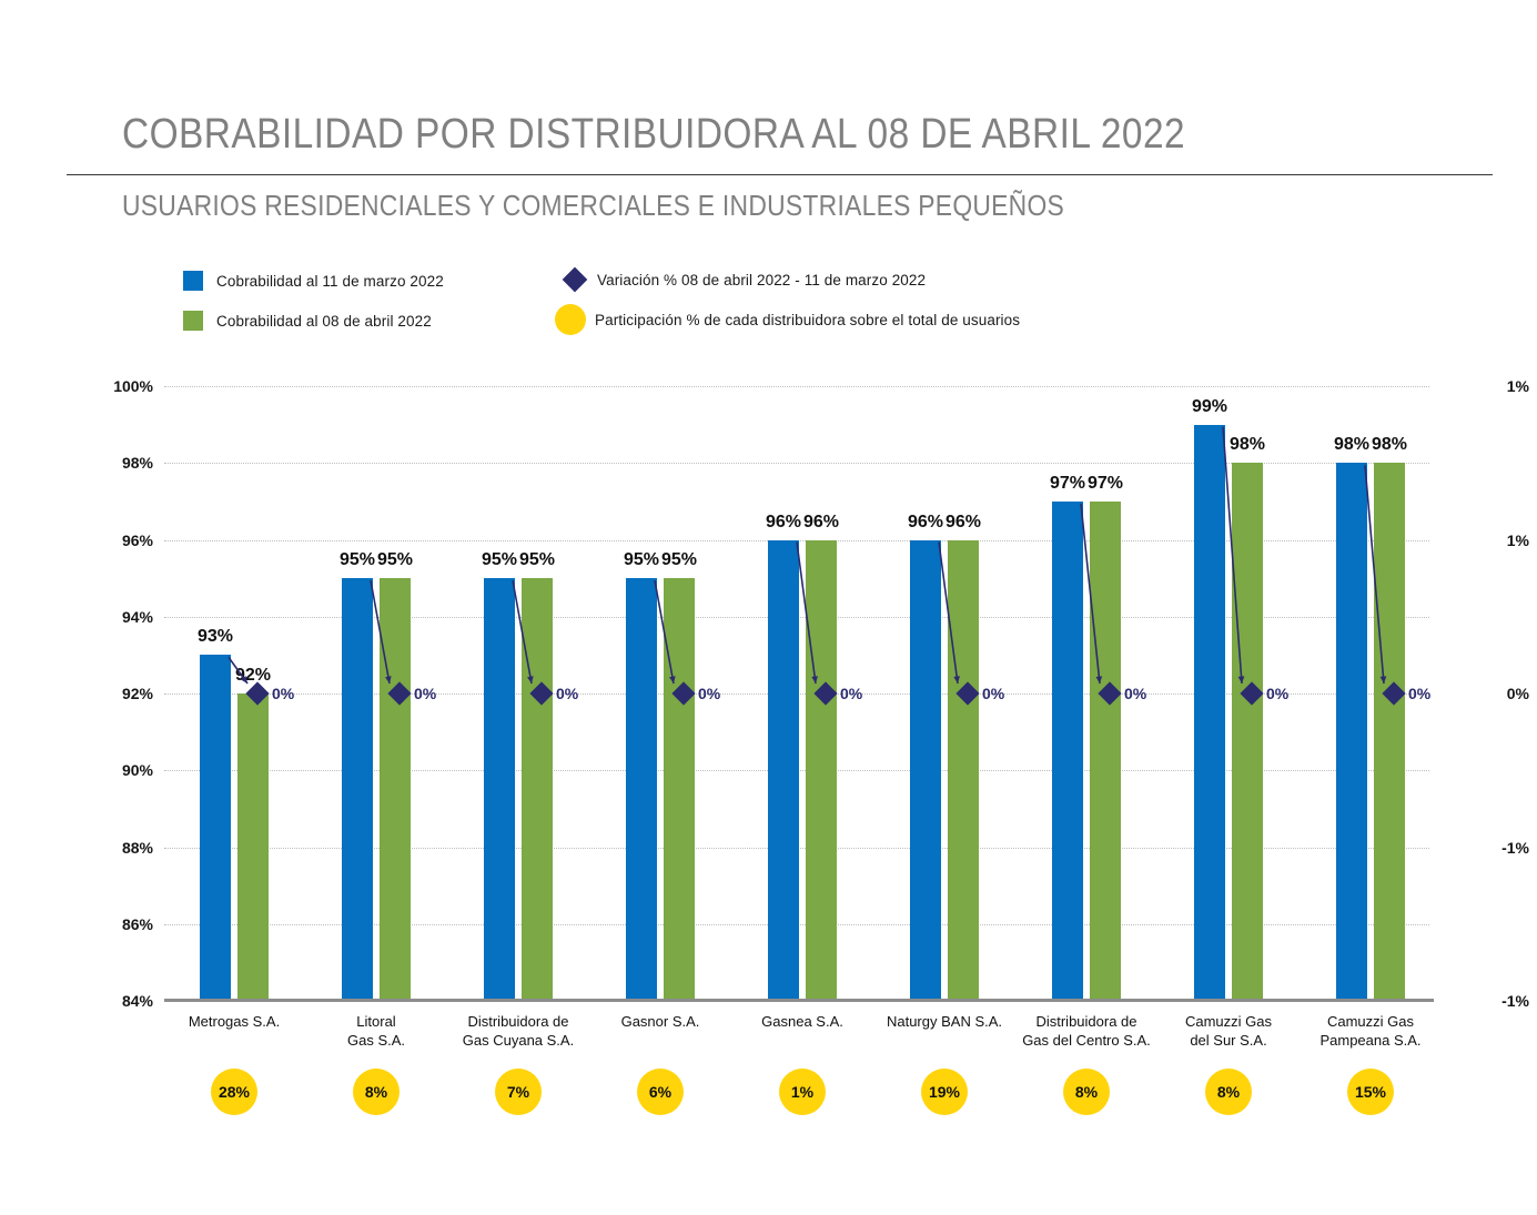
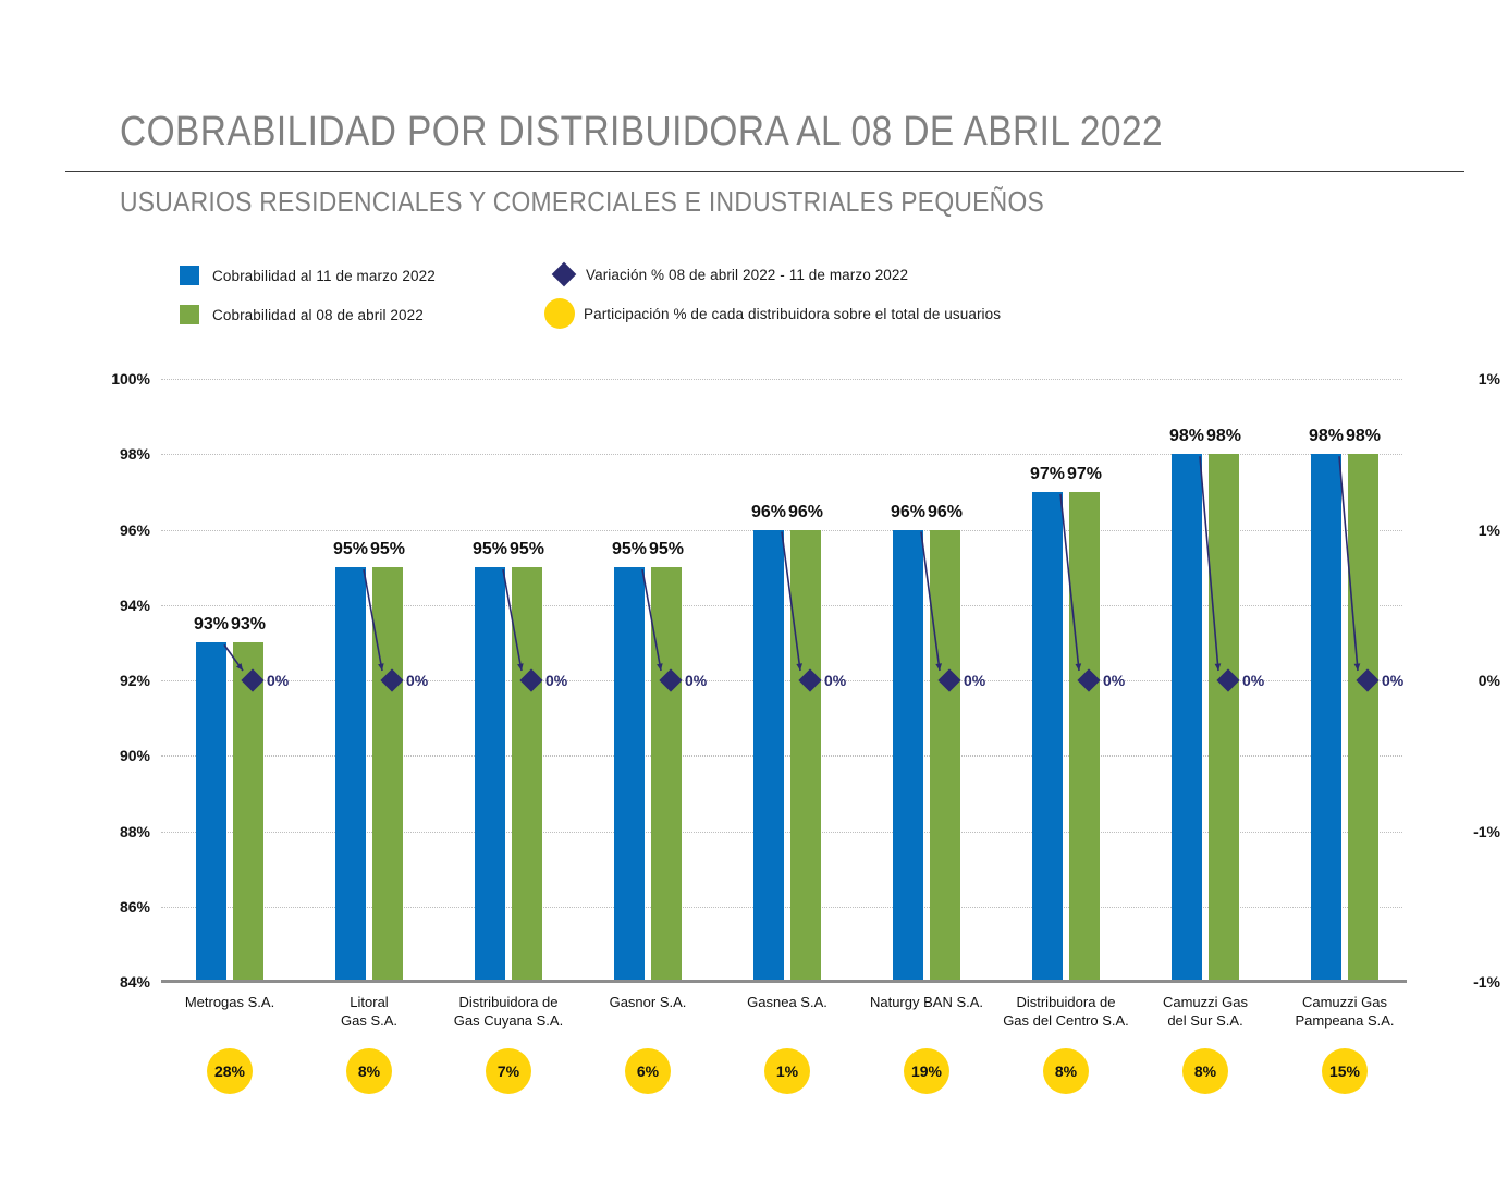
Cobrabilidad al 08 de abril 2022/Metrogas S.A.: 92% -> 93%
Cobrabilidad al 11 de marzo 2022/Camuzzi Gas del Sur S.A.: 99% -> 98%
